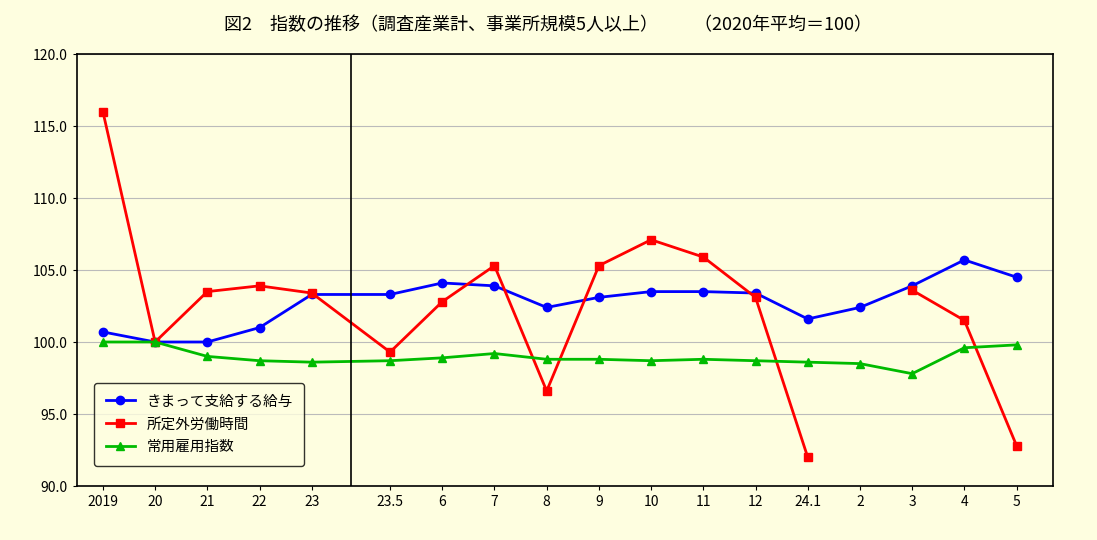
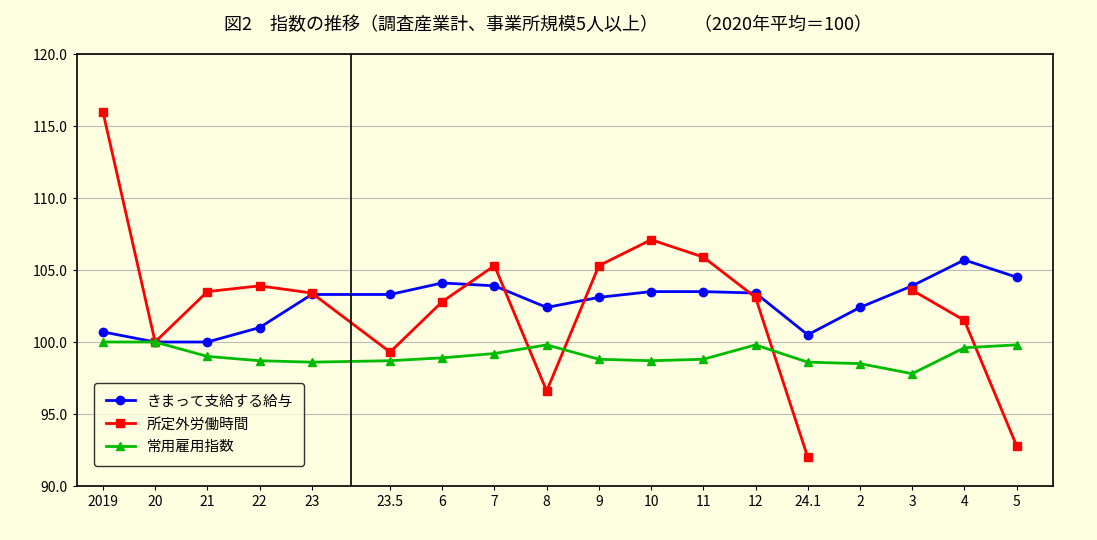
常用雇用指数/8: 98.8 -> 99.8
常用雇用指数/12: 98.7 -> 99.8
きまって支給する給与/24.1: 101.6 -> 100.5
